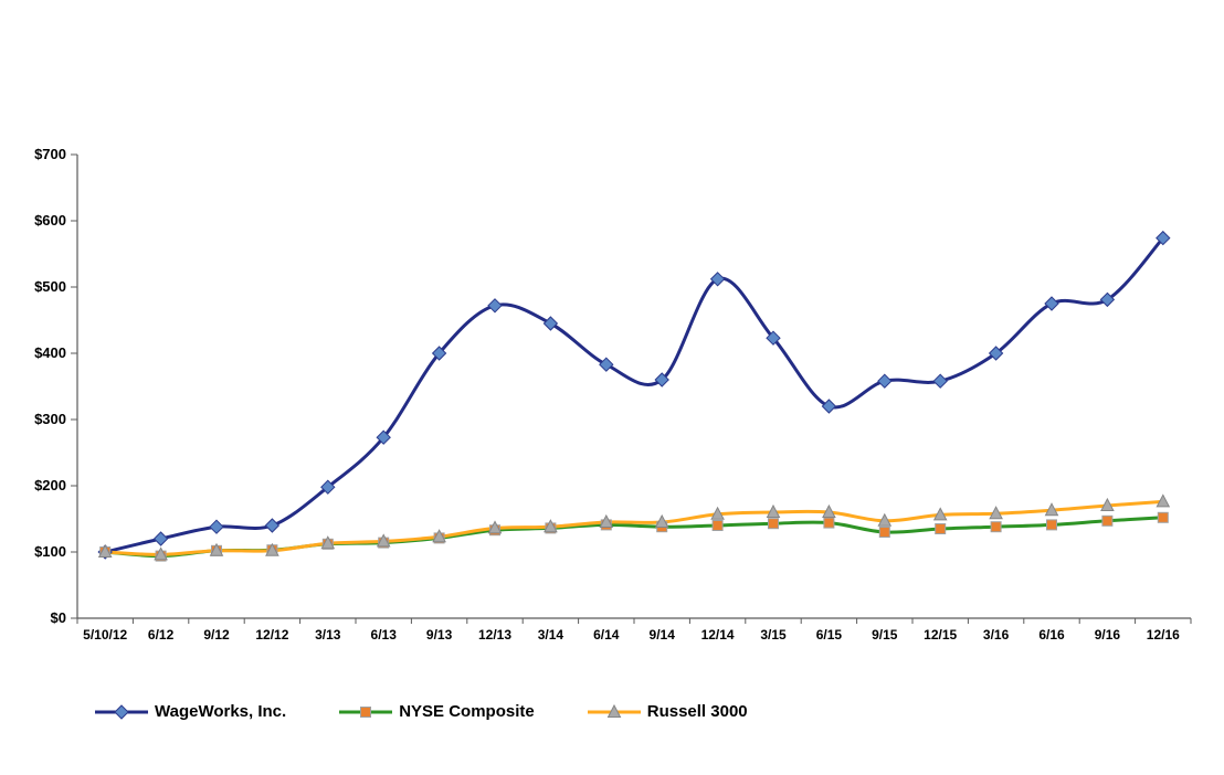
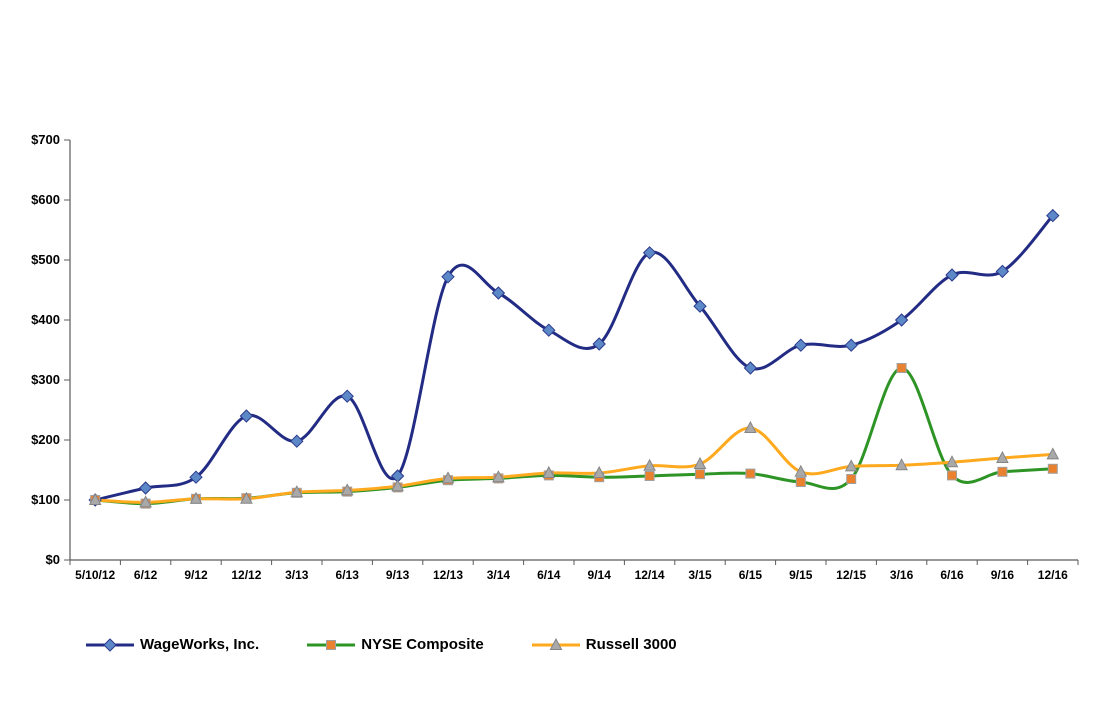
WageWorks, Inc./12/12: $140 -> $240
WageWorks, Inc./9/13: $400 -> $140
Russell 3000/6/15: $160 -> $220
NYSE Composite/3/16: $140 -> $320
